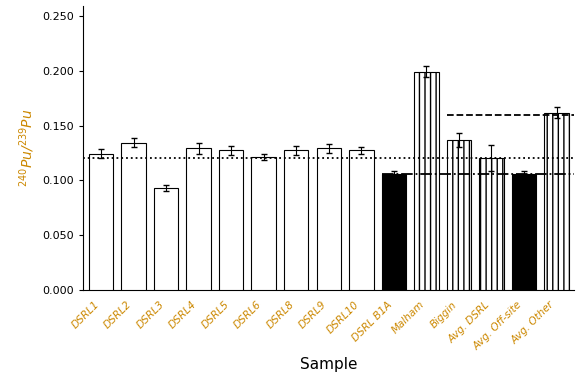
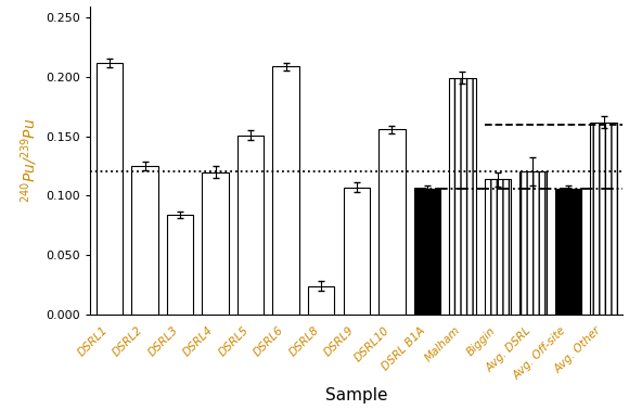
DSRL1: 0.124 -> 0.212
DSRL2: 0.135 -> 0.125
DSRL3: 0.093 -> 0.084
DSRL4: 0.130 -> 0.120
DSRL5: 0.128 -> 0.151
DSRL6: 0.121 -> 0.209
DSRL8: 0.128 -> 0.024
DSRL9: 0.130 -> 0.107
DSRL10: 0.128 -> 0.156
Biggin: 0.137 -> 0.114
